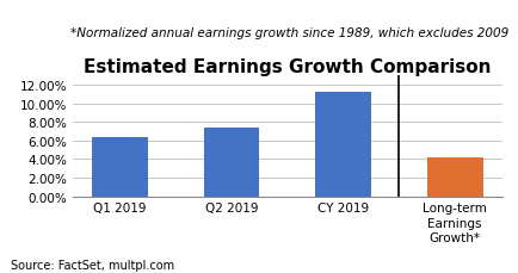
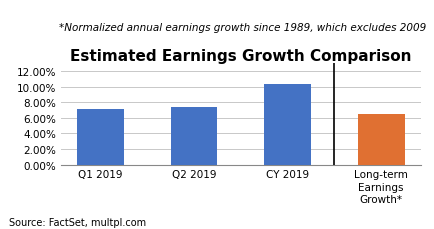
Q1 2019: 6.4% -> 7.1%
CY 2019: 11.2% -> 10.3%
Long-term Earnings Growth*: 4.2% -> 6.5%
